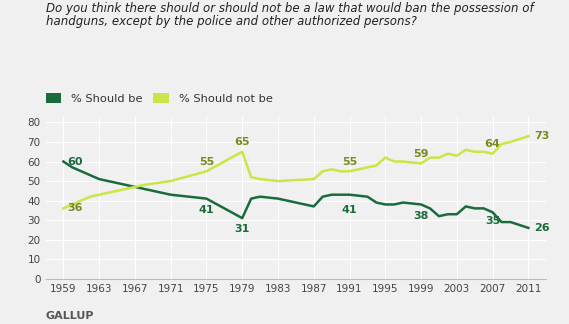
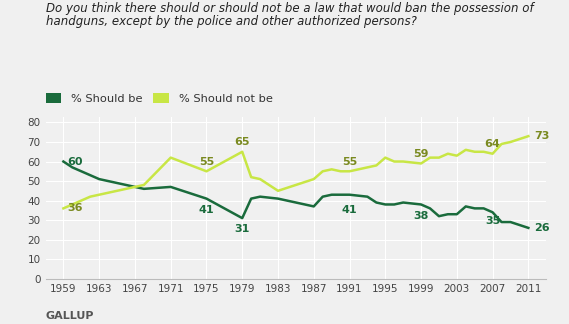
% Should be/1971: 43 -> 47
% Should not be/1971: 50 -> 62
% Should not be/1983: 50 -> 45
